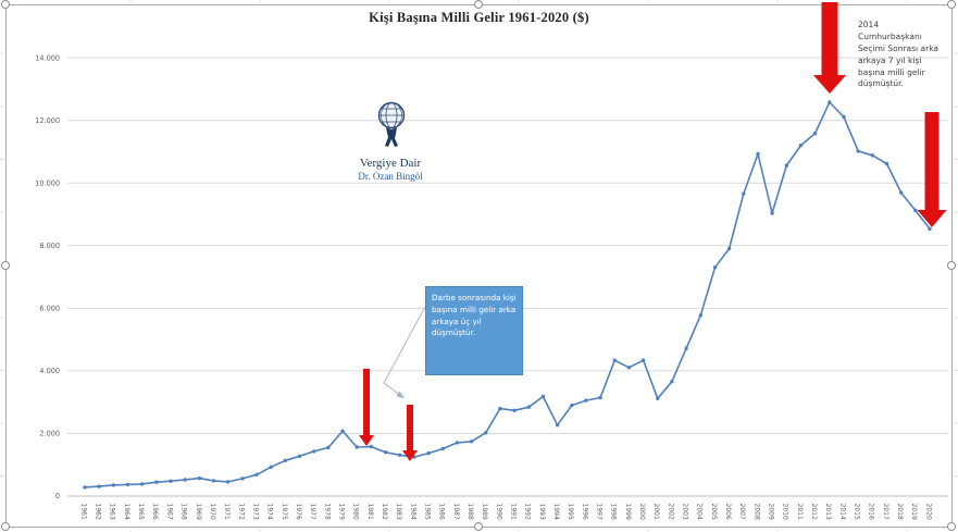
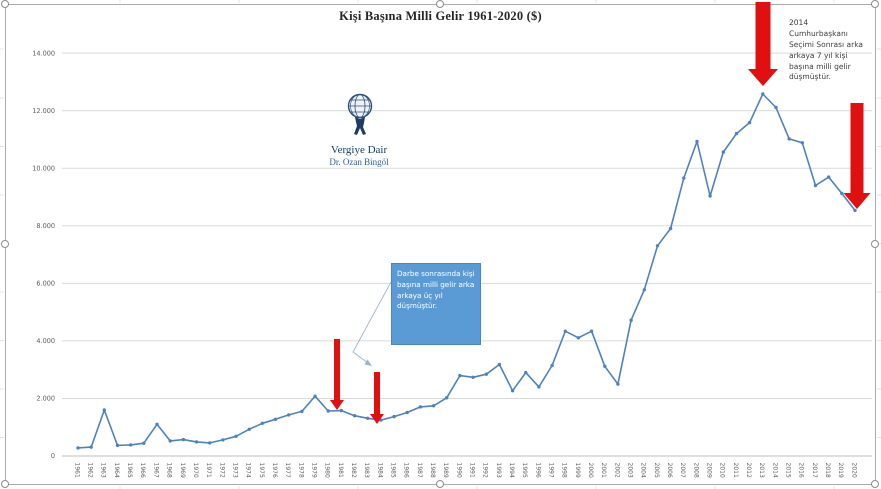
1963: 400 -> 1600
1967: 500 -> 1100
1996: 3100 -> 2400
2002: 3700 -> 2500
2017: 10600 -> 9400
